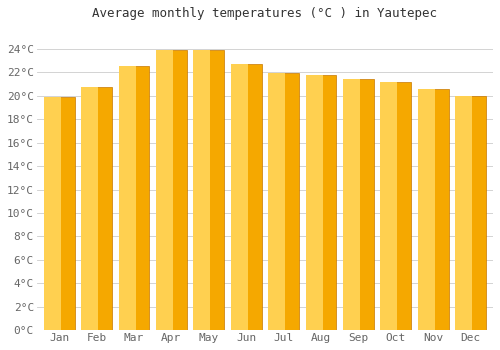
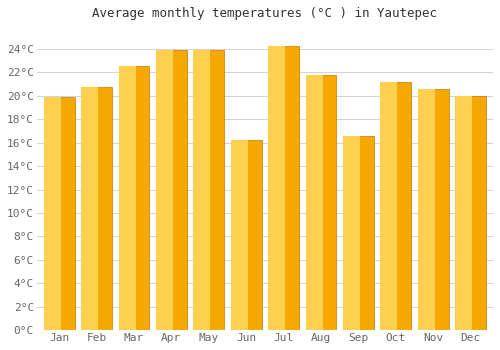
Jun: 22.7°C -> 16.2°C
Jul: 21.9°C -> 24.2°C
Sep: 21.4°C -> 16.6°C
